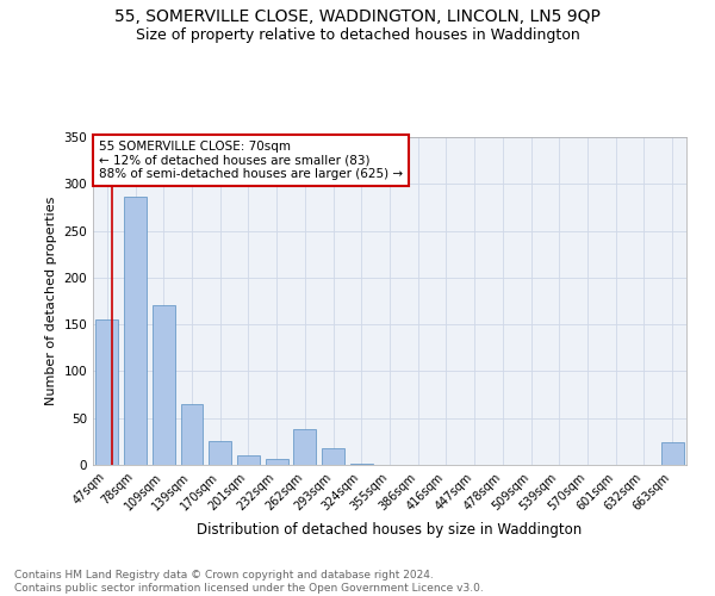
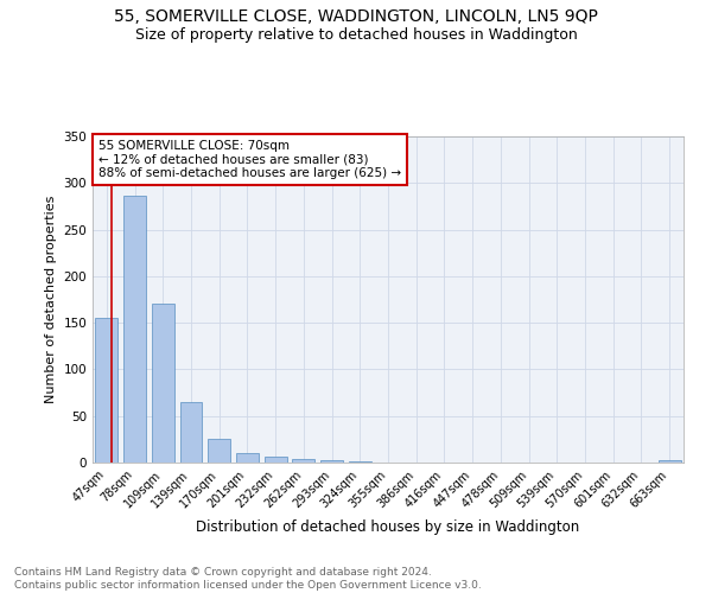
262sqm: 38 -> 4
293sqm: 18 -> 2
663sqm: 24 -> 2
